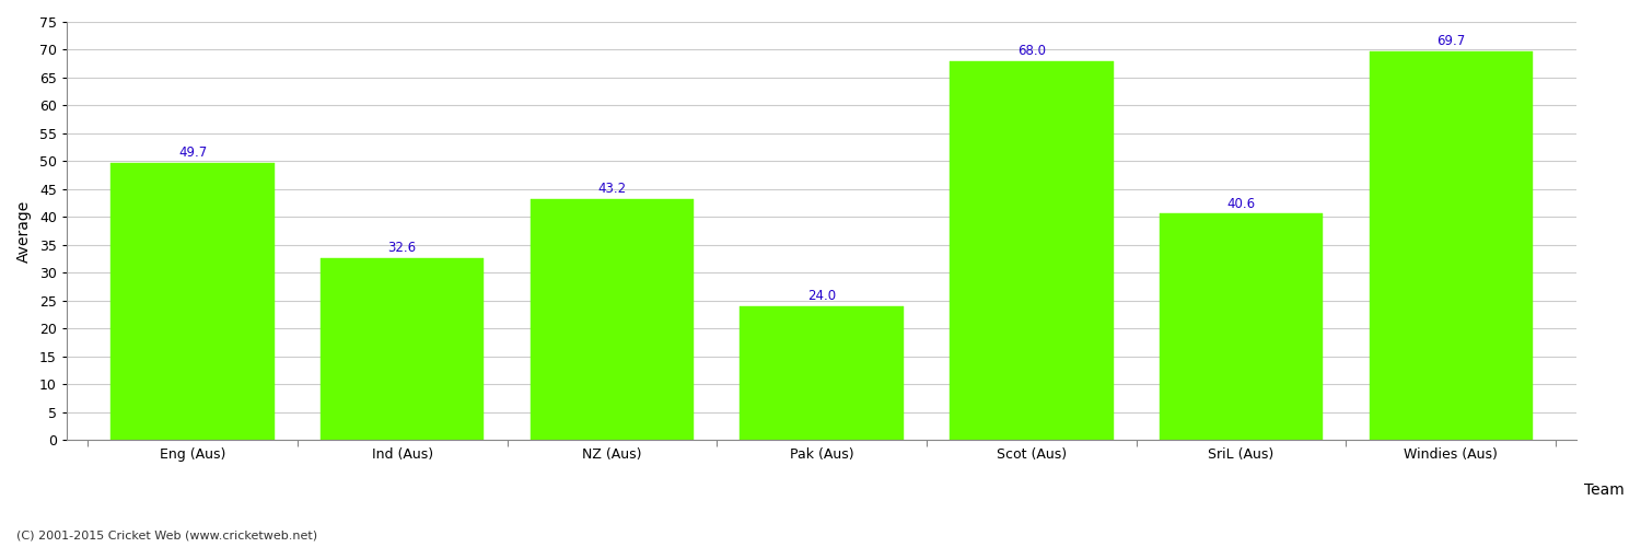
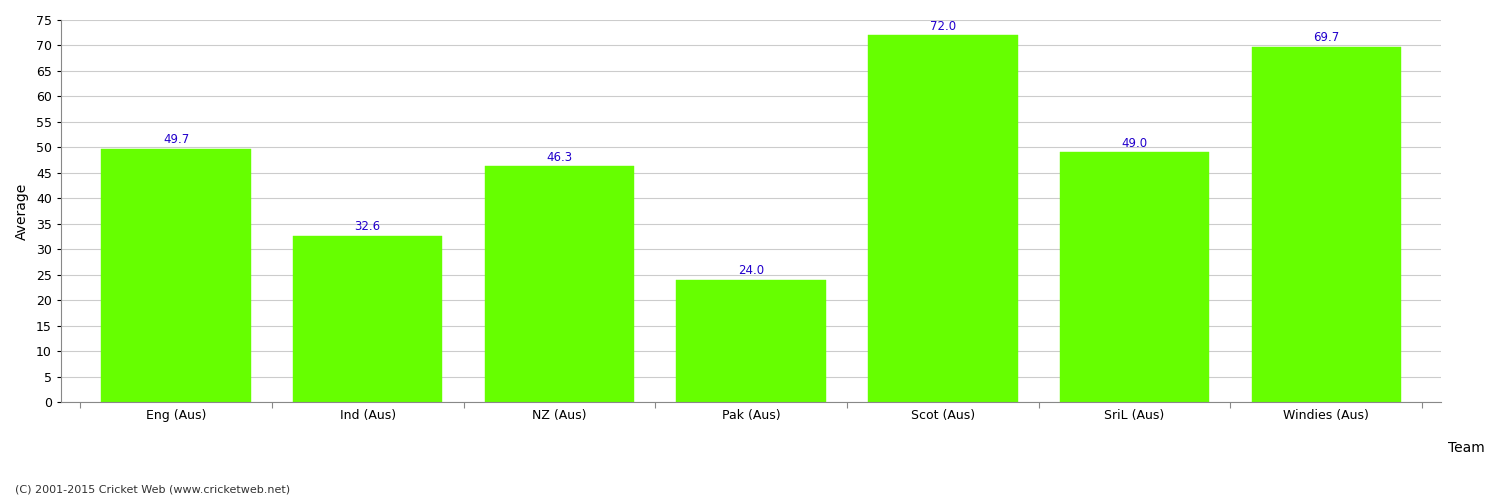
NZ (Aus): 43.2 -> 46.3
Scot (Aus): 68.0 -> 72.0
SriL (Aus): 40.6 -> 49.0
